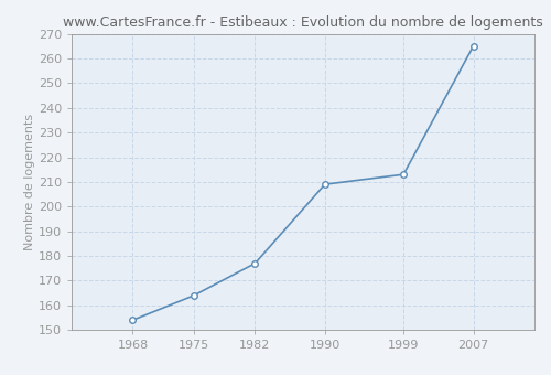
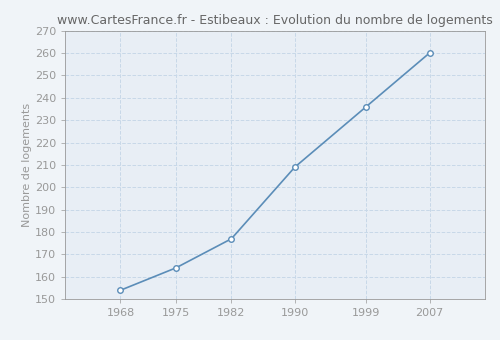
1999: 213 -> 236
2007: 265 -> 260
